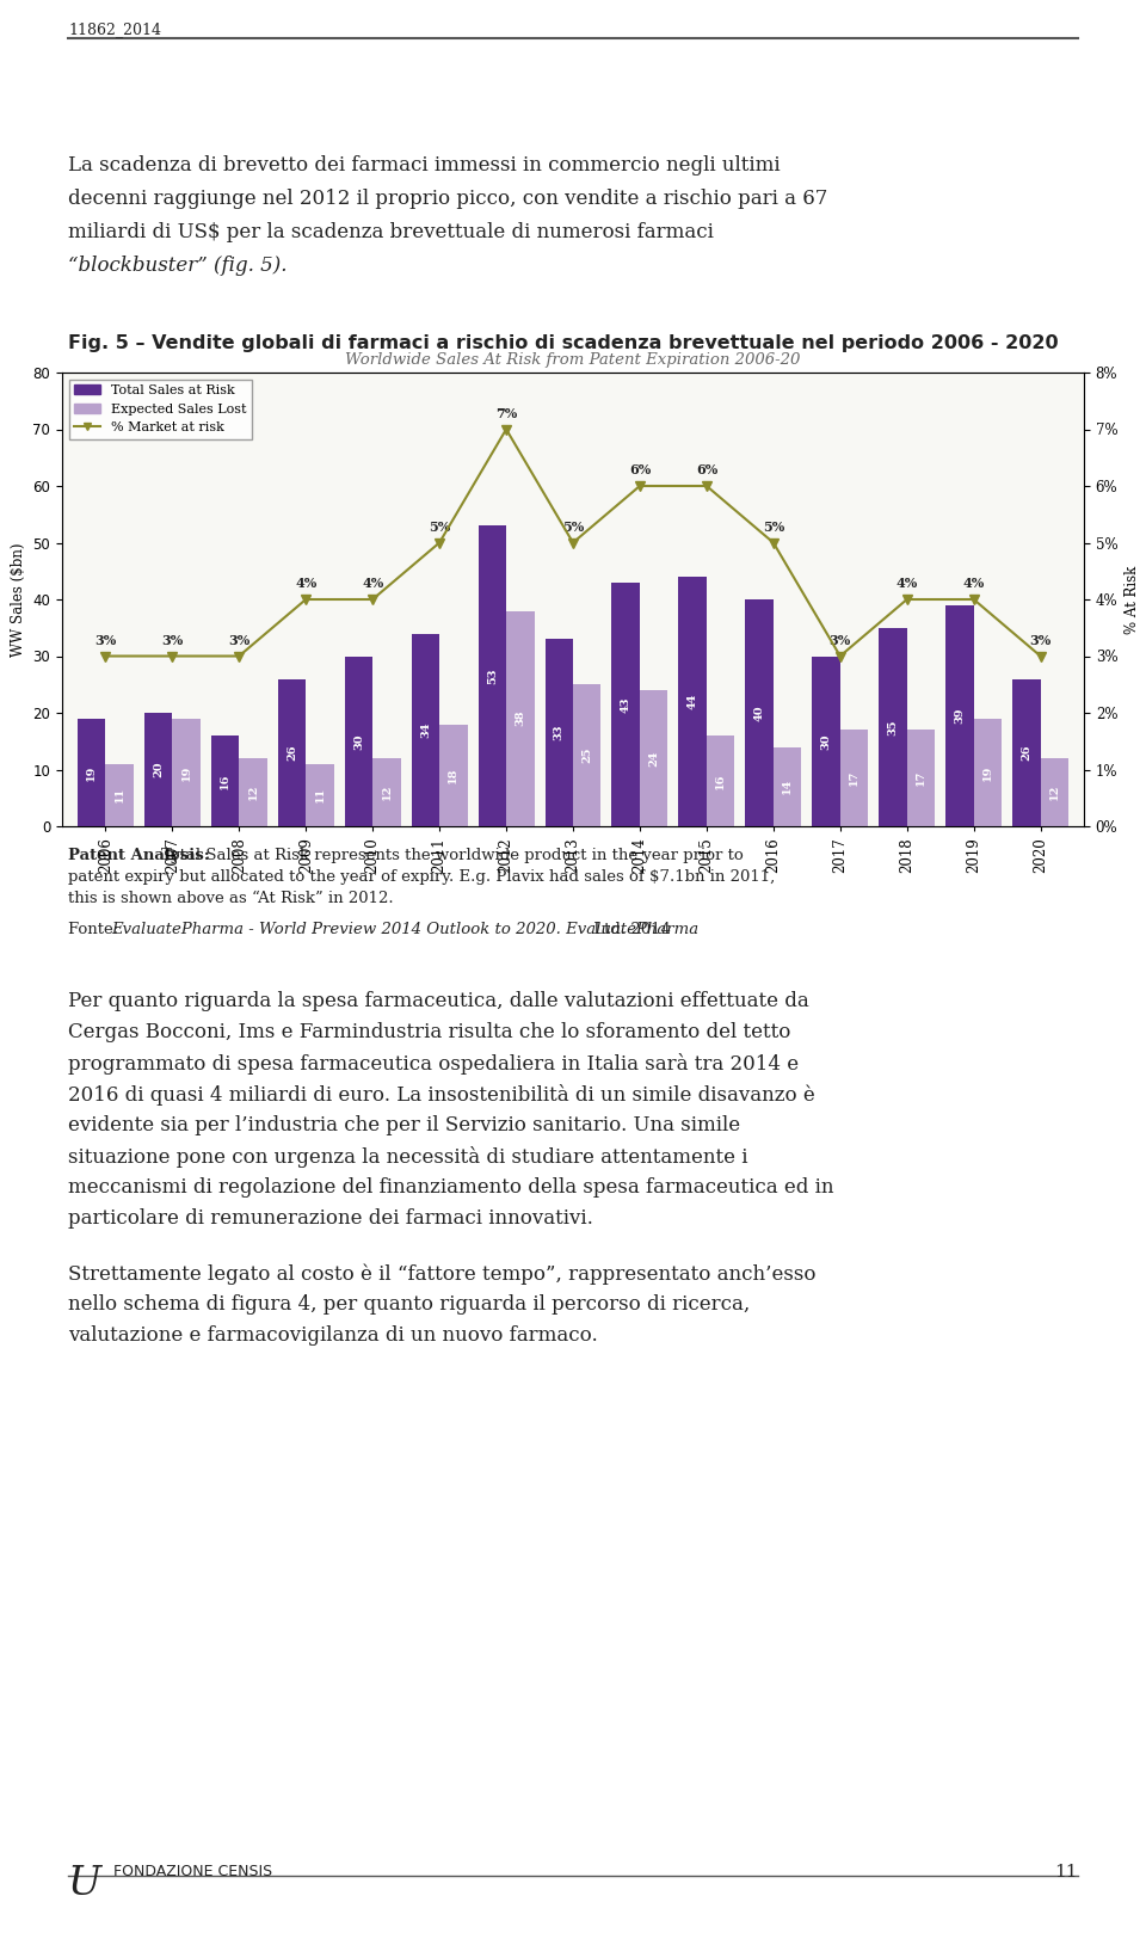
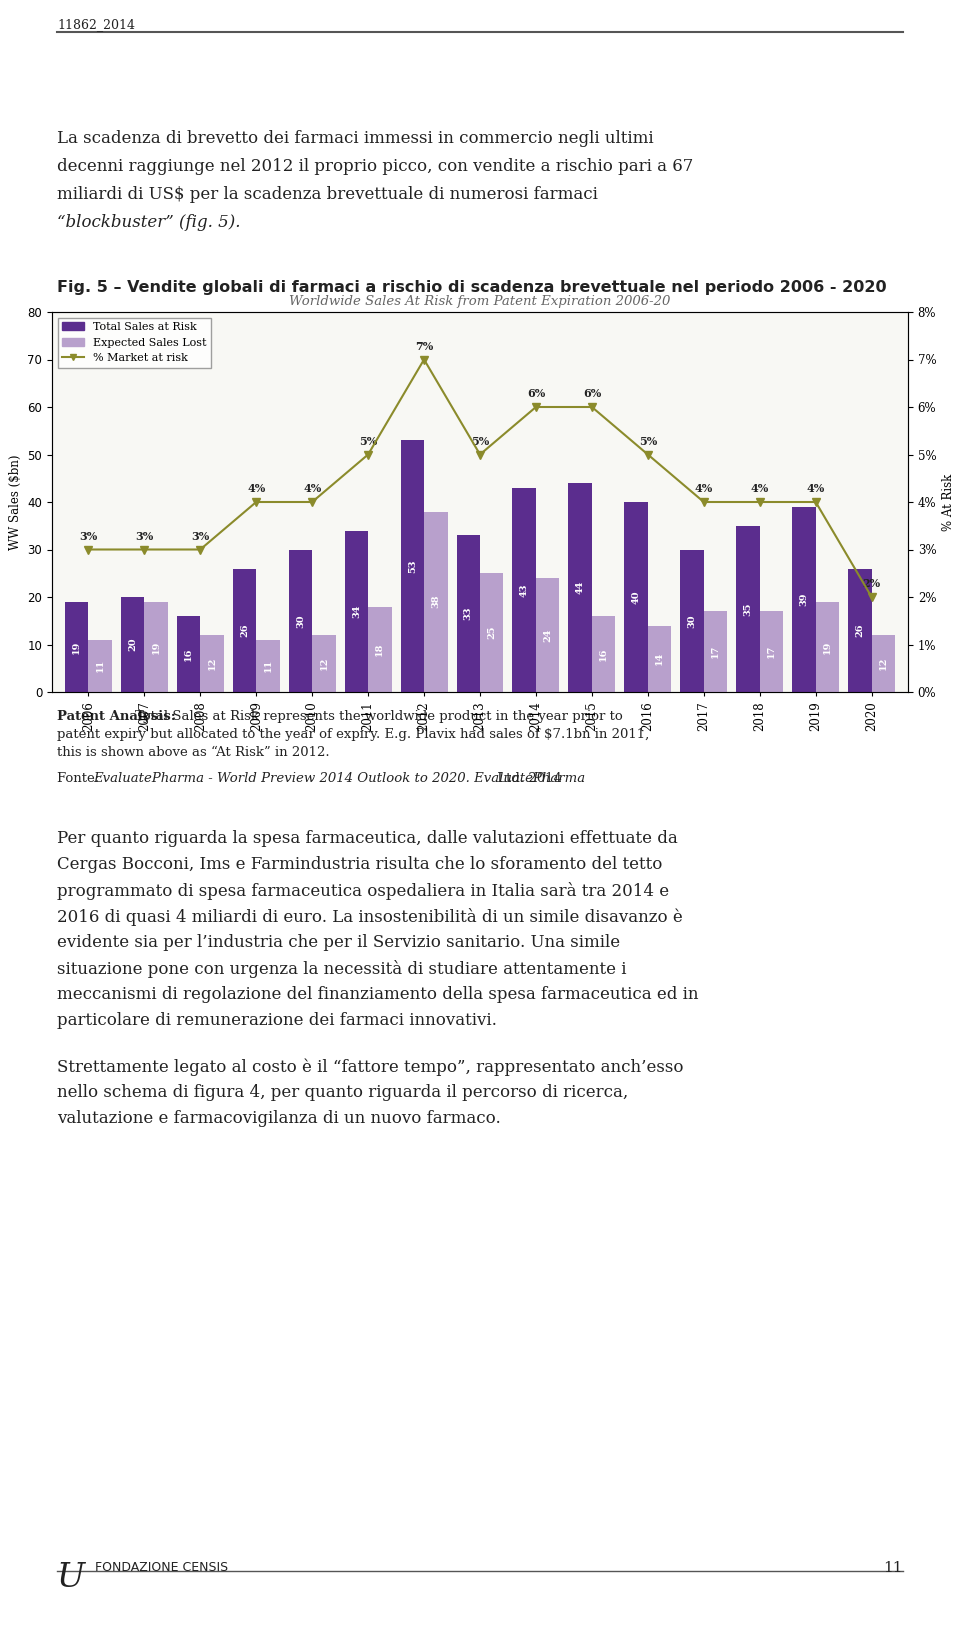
% Market at risk/2017: 3% -> 4%
% Market at risk/2020: 3% -> 2%
